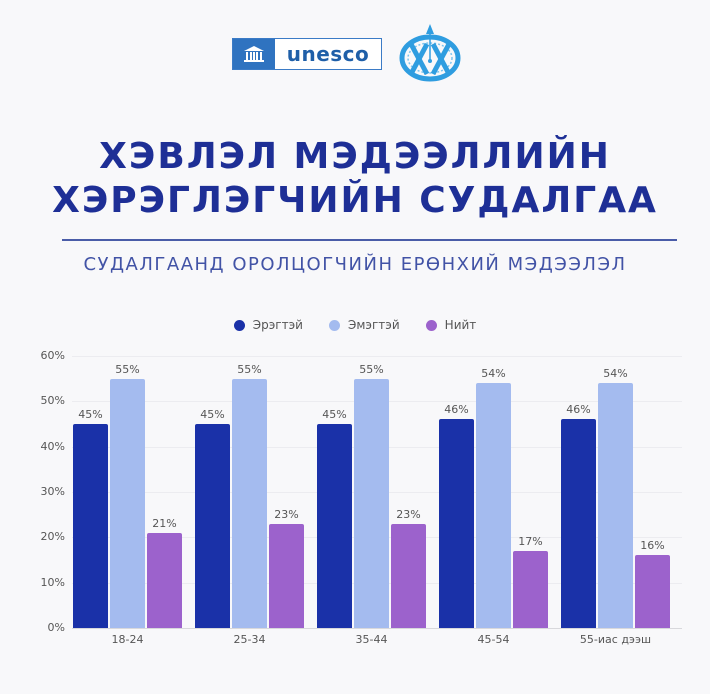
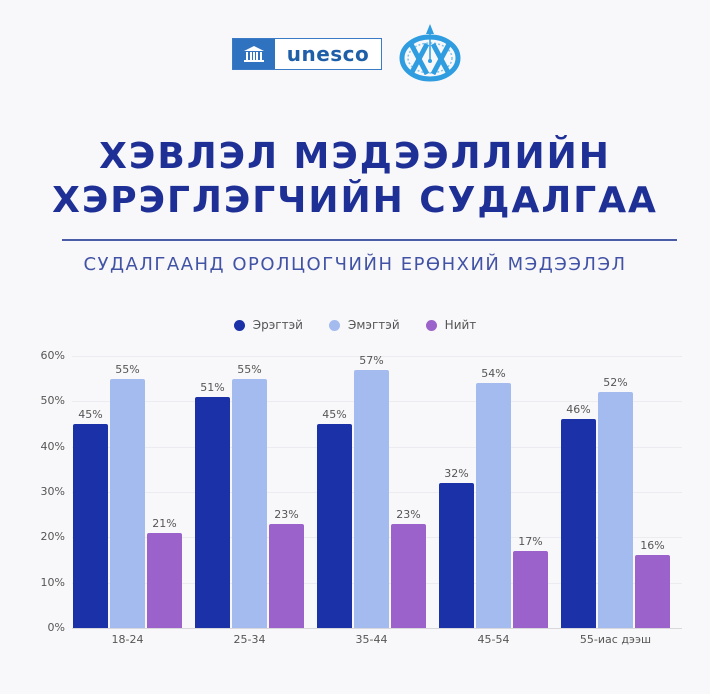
Эрэгтэй/25-34: 45% -> 51%
Эмэгтэй/35-44: 55% -> 57%
Эрэгтэй/45-54: 46% -> 32%
Эмэгтэй/55-иас дээш: 54% -> 52%
